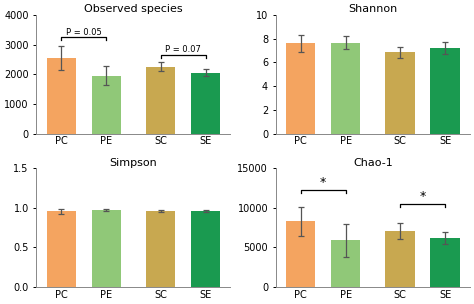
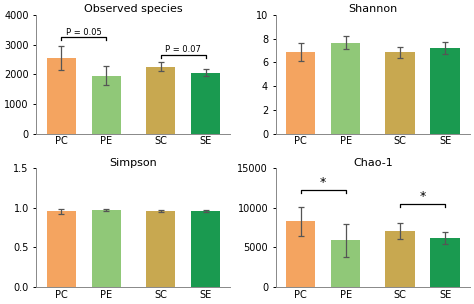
Shannon/PC: 7.6 -> 6.9
